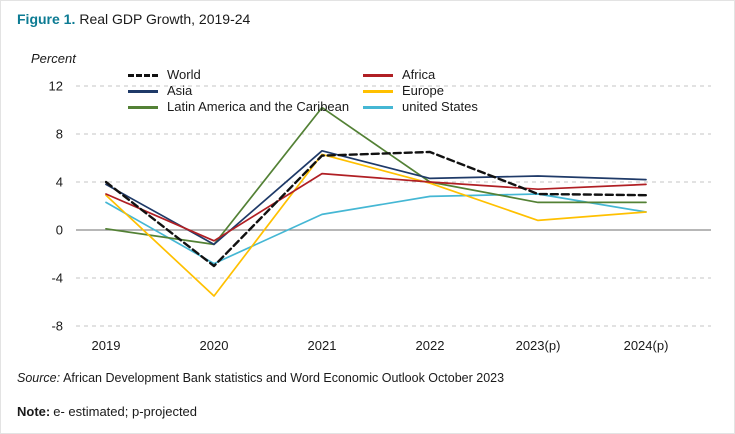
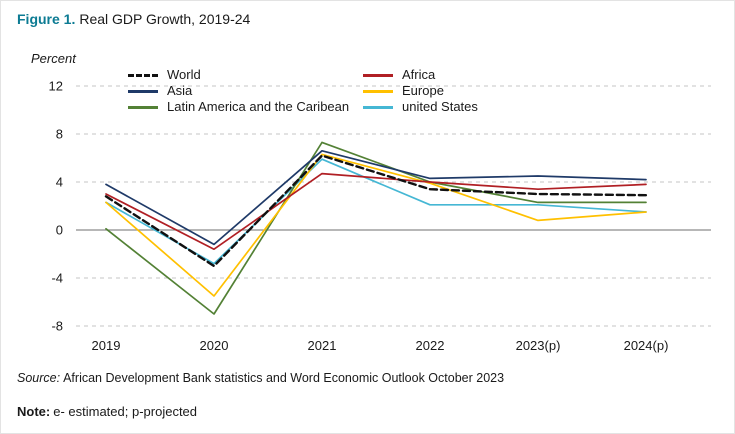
World/2019: 4.0 -> 2.8
Europe/2019: 2.9 -> 2.3
Africa/2020: -0.9 -> -1.6
Latin America and the Caribean/2020: -1.2 -> -7.0
Latin America and the Caribean/2021: 10.2 -> 7.3
united States/2021: 1.3 -> 5.9
World/2022: 6.5 -> 3.4
united States/2022: 2.8 -> 2.1
united States/2023(p): 3.0 -> 2.1
